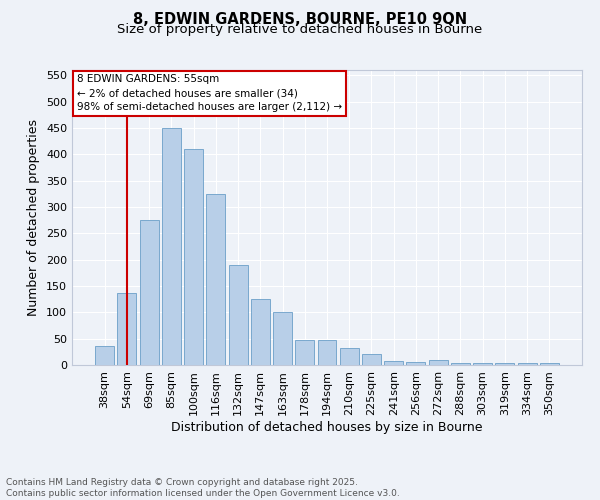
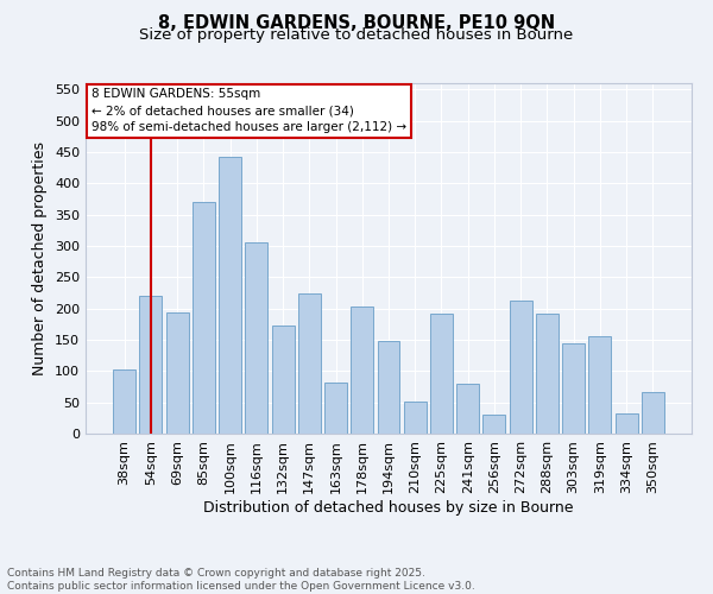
38sqm: 37 -> 102
54sqm: 137 -> 220
69sqm: 275 -> 194
85sqm: 450 -> 370
100sqm: 410 -> 442
116sqm: 325 -> 306
132sqm: 190 -> 172
147sqm: 125 -> 224
163sqm: 100 -> 82
178sqm: 47 -> 204
194sqm: 47 -> 148
210sqm: 32 -> 52
225sqm: 20 -> 192
241sqm: 7 -> 80
256sqm: 5 -> 30
272sqm: 10 -> 212
288sqm: 3 -> 192
303sqm: 3 -> 144
319sqm: 3 -> 156
334sqm: 3 -> 32
350sqm: 3 -> 66
